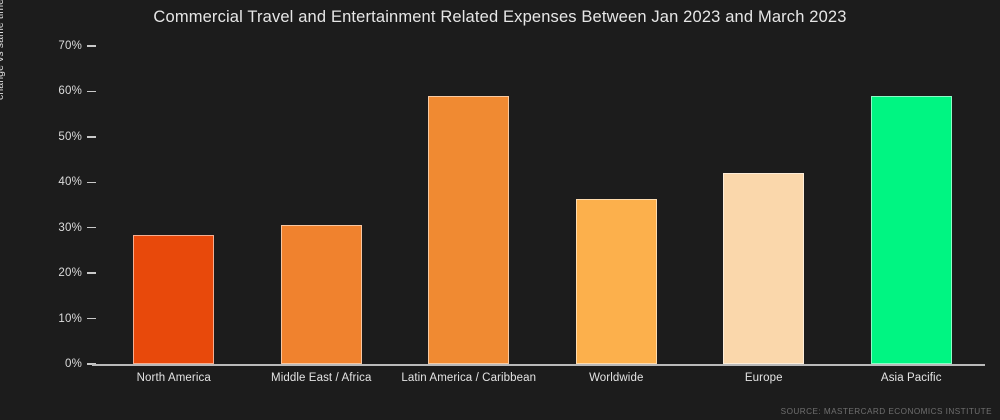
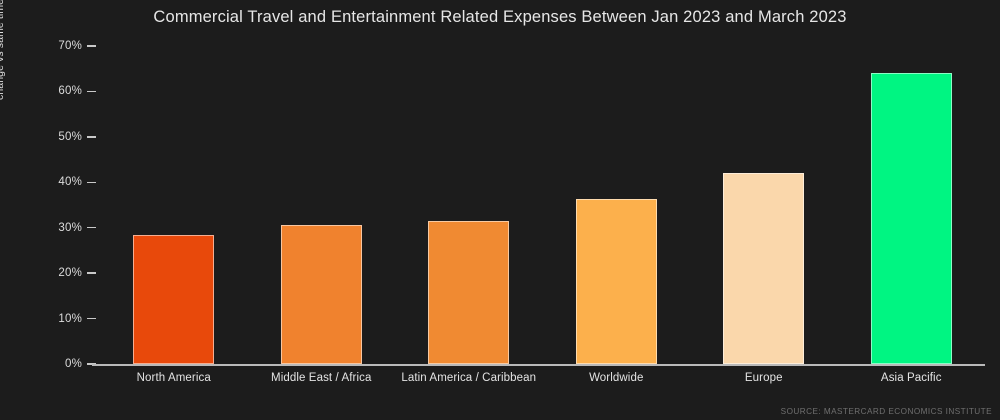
Latin America / Caribbean: 59% -> 31%
Asia Pacific: 59% -> 64%
